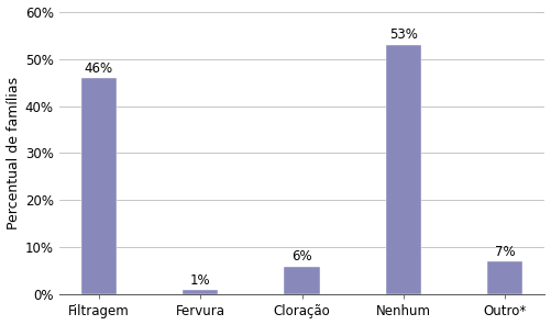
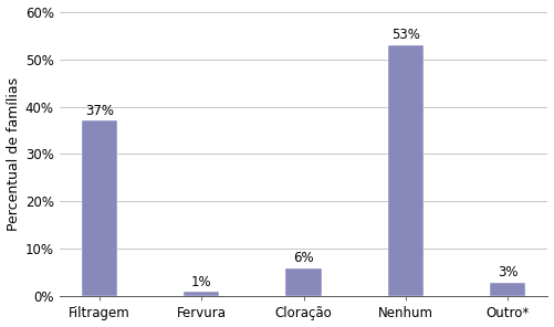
Filtragem: 46% -> 37%
Outro*: 7% -> 3%
